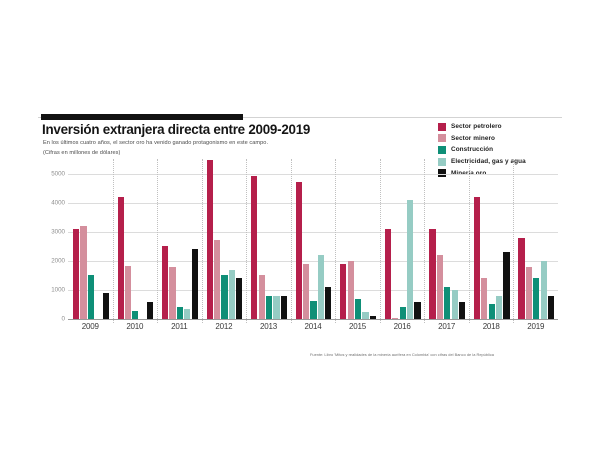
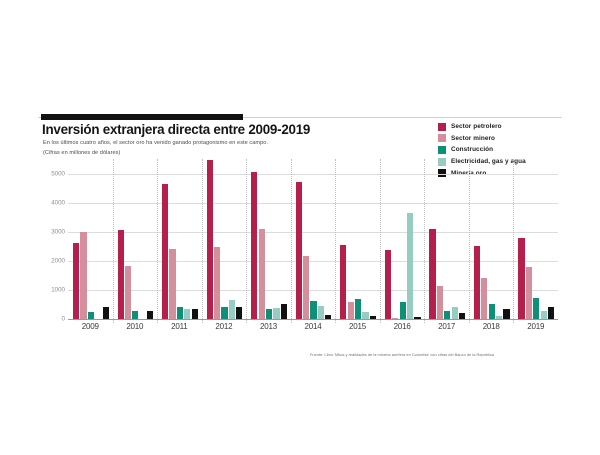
Sector petrolero/2009: 3100 -> 2600
Sector minero/2009: 3200 -> 3000
Construcción/2009: 1500 -> 200
Minería oro/2009: 900 -> 400
Sector petrolero/2010: 4200 -> 3000
Minería oro/2010: 600 -> 300
Sector petrolero/2011: 2500 -> 4600
Sector minero/2011: 1800 -> 2400
Minería oro/2011: 2400 -> 400
Sector minero/2012: 2700 -> 2500
Construcción/2012: 1500 -> 400
Electricidad, gas y agua/2012: 1700 -> 600
Minería oro/2012: 1400 -> 400
Sector petrolero/2013: 4900 -> 5100
Sector minero/2013: 1500 -> 3100
Construcción/2013: 800 -> 400
Electricidad, gas y agua/2013: 800 -> 400
Minería oro/2013: 800 -> 500
Sector minero/2014: 1900 -> 2200
Electricidad, gas y agua/2014: 2200 -> 400
Minería oro/2014: 1100 -> 200
Sector petrolero/2015: 1900 -> 2500
Sector minero/2015: 2000 -> 600
Sector petrolero/2016: 3100 -> 2400
Construcción/2016: 400 -> 600
Electricidad, gas y agua/2016: 4100 -> 3600
Minería oro/2016: 600 -> 100
Sector minero/2017: 2200 -> 1200
Construcción/2017: 1100 -> 300
Electricidad, gas y agua/2017: 1000 -> 400
Minería oro/2017: 600 -> 200
Sector petrolero/2018: 4200 -> 2500
Electricidad, gas y agua/2018: 800 -> 100
Minería oro/2018: 2300 -> 300
Construcción/2019: 1400 -> 700
Electricidad, gas y agua/2019: 2000 -> 300
Minería oro/2019: 800 -> 400
